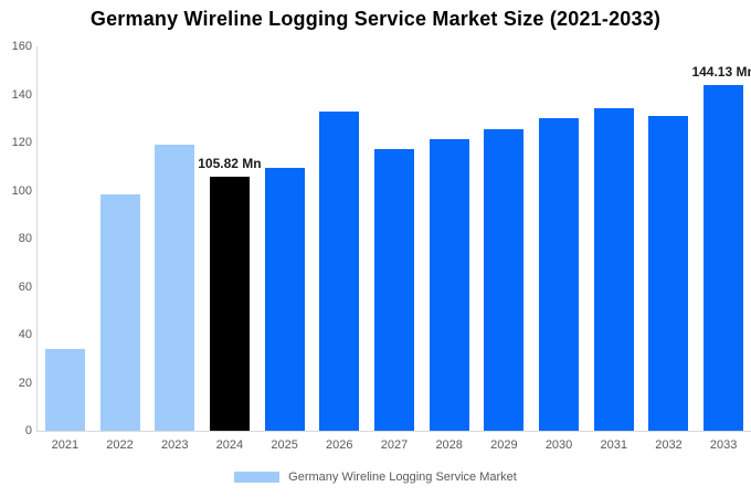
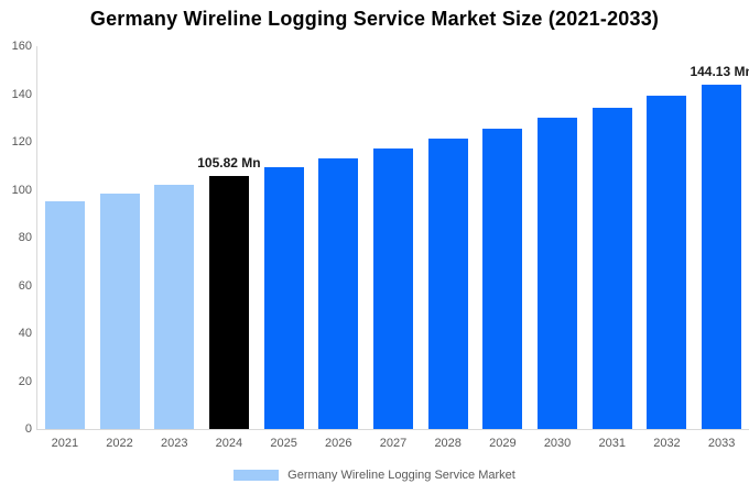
2021: 34 -> 95
2023: 119 -> 102
2026: 133 -> 113
2032: 131 -> 139
